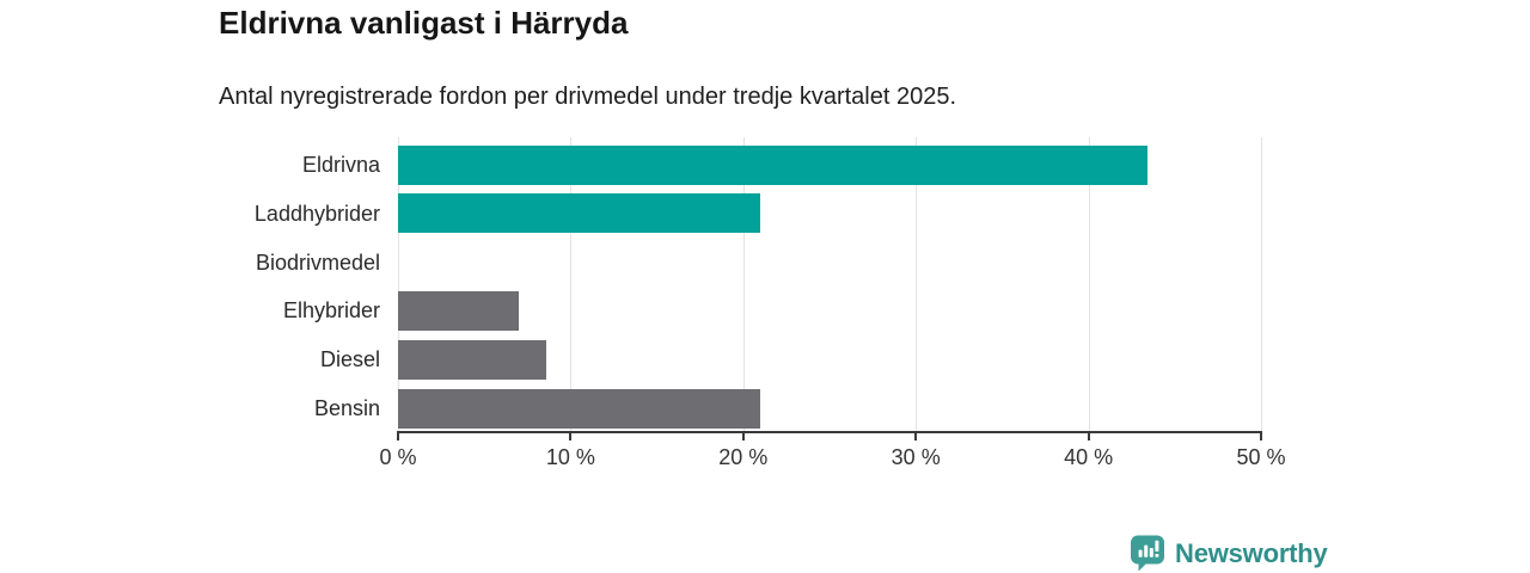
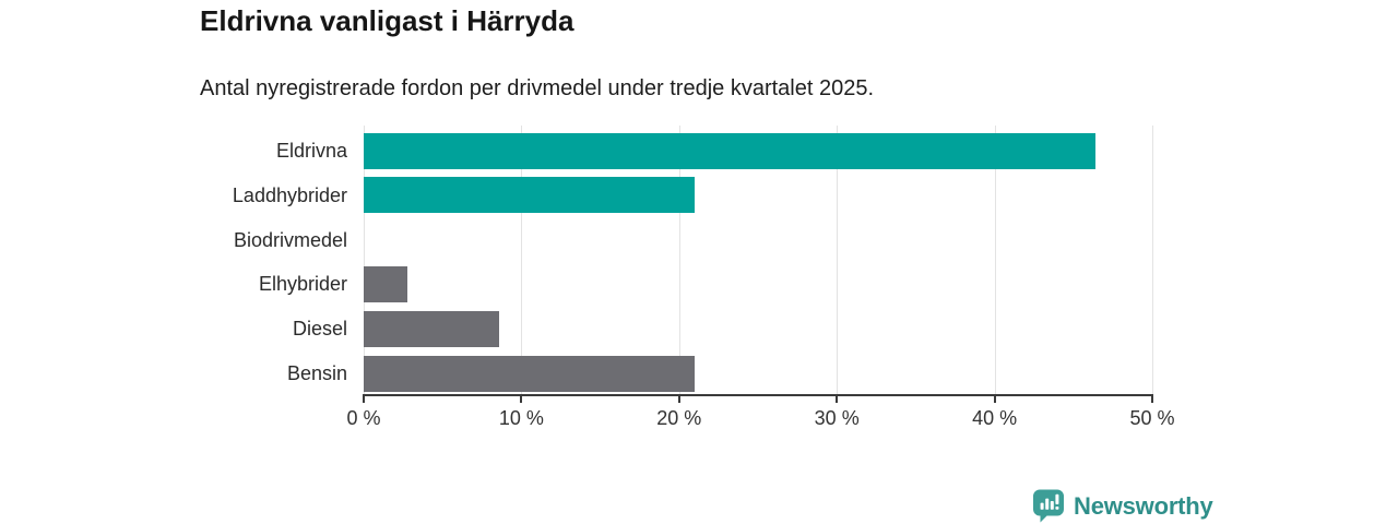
Eldrivna: 43.4% -> 46.4%
Elhybrider: 7.0% -> 2.8%
